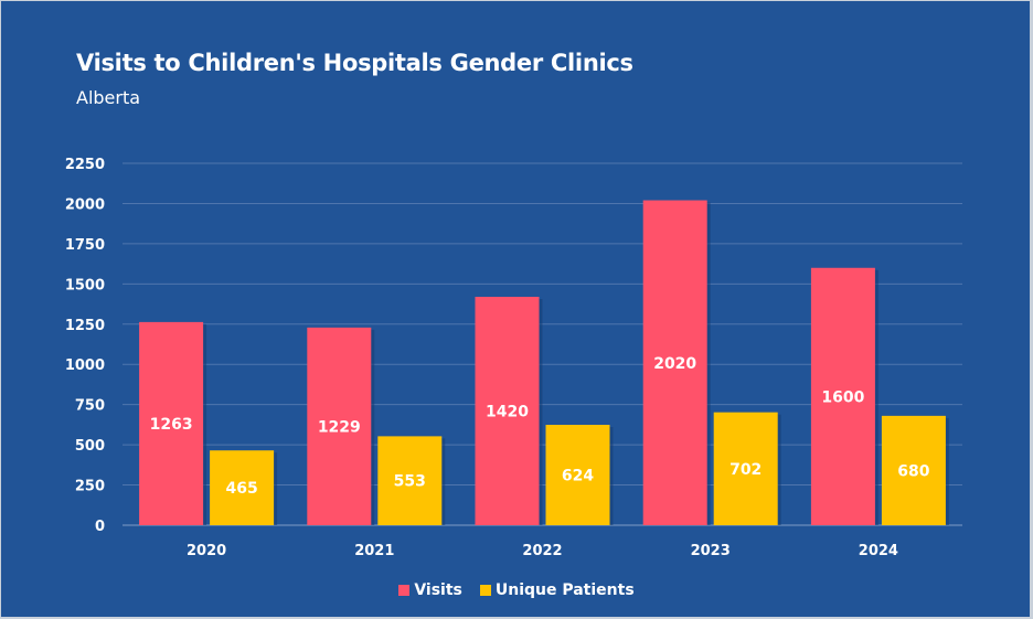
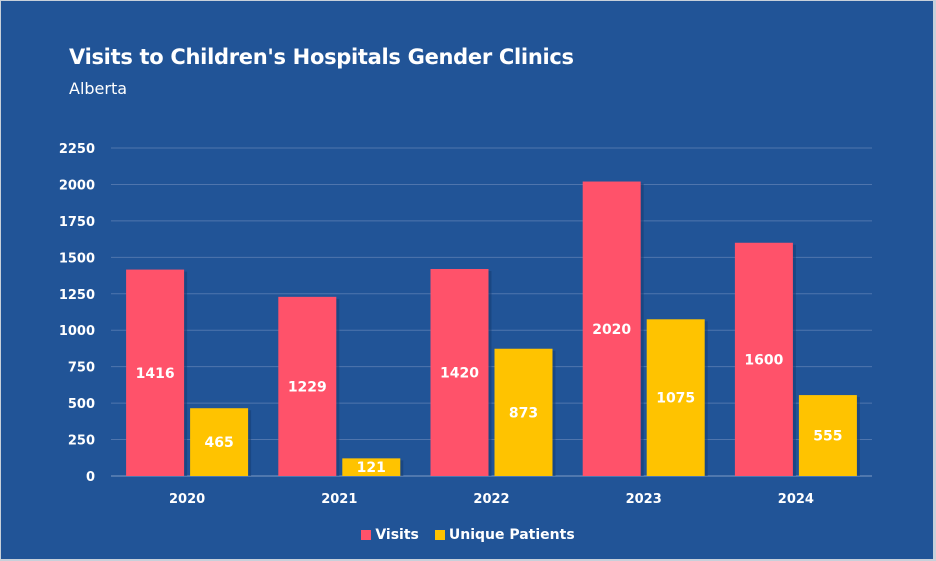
Visits/2020: 1263 -> 1416
Unique Patients/2021: 553 -> 121
Unique Patients/2022: 624 -> 873
Unique Patients/2023: 702 -> 1075
Unique Patients/2024: 680 -> 555
